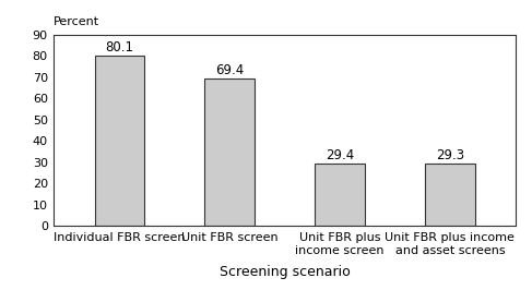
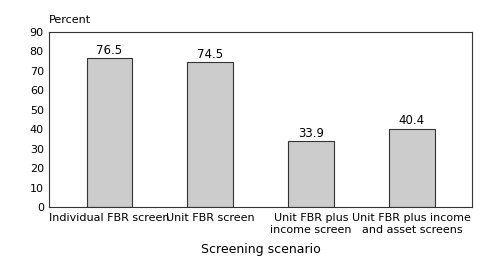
Individual FBR screen: 80.1 -> 76.5
Unit FBR screen: 69.4 -> 74.5
Unit FBR plus income screen: 29.4 -> 33.9
Unit FBR plus income and asset screens: 29.3 -> 40.4
